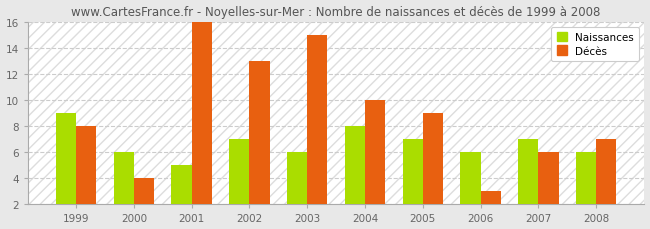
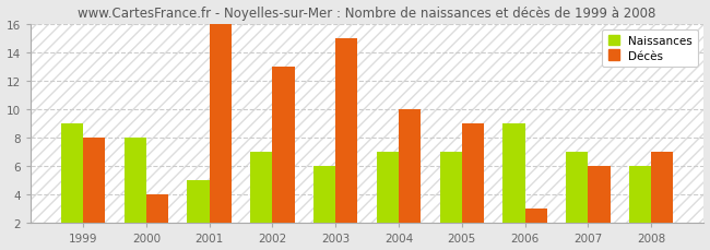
Naissances/2000: 6 -> 8
Naissances/2004: 8 -> 7
Naissances/2006: 6 -> 9
